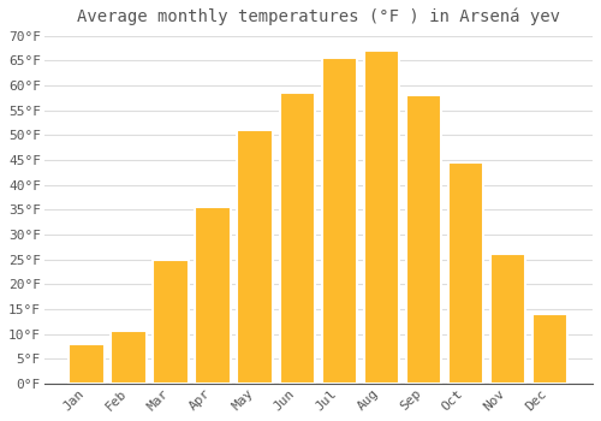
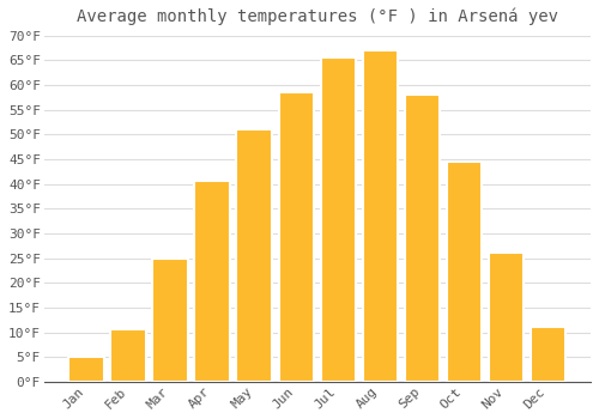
Jan: 8.0°F -> 5.0°F
Apr: 35.5°F -> 40.5°F
Dec: 14.0°F -> 11.0°F
